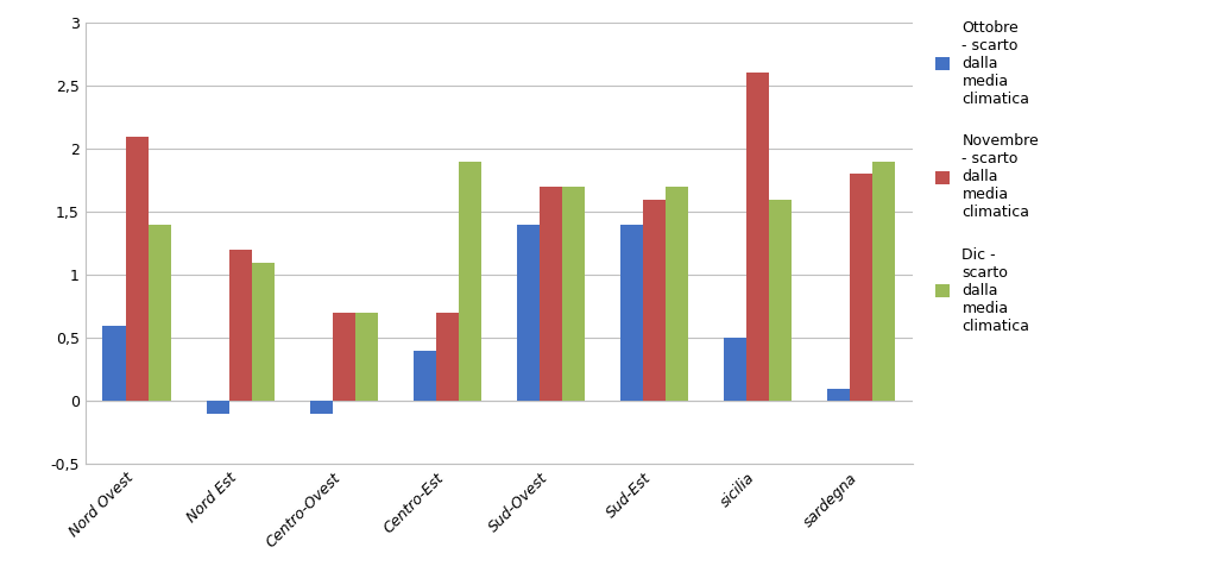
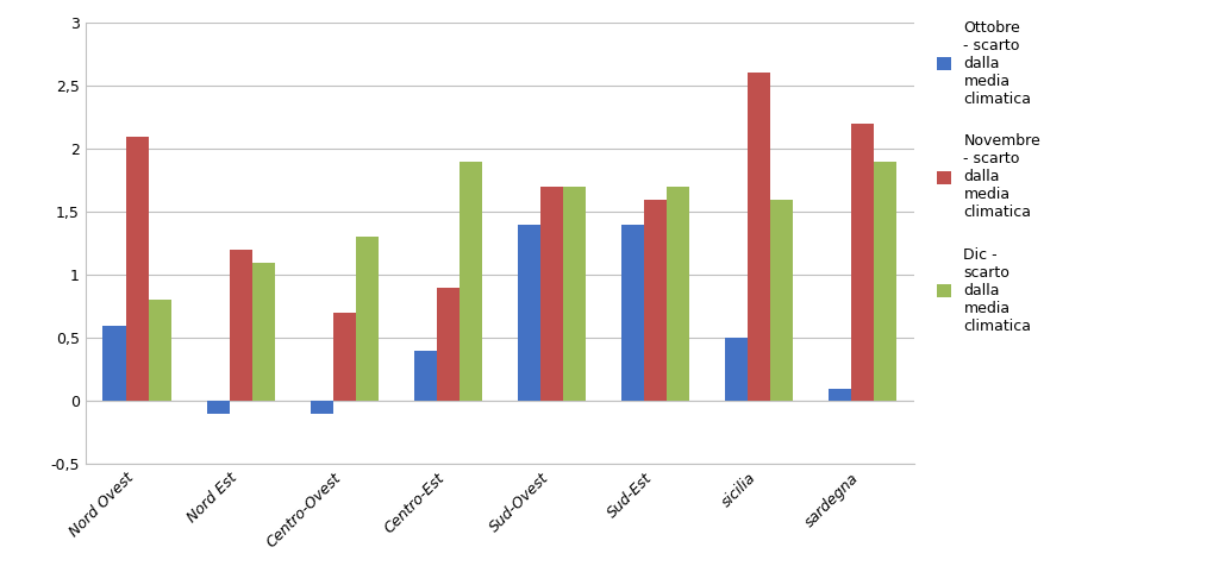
Dic - scarto dalla media climatica/Nord Ovest: 1,4 -> 0,8
Dic - scarto dalla media climatica/Centro-Ovest: 0,7 -> 1,3
Novembre - scarto dalla media climatica/Centro-Est: 0,7 -> 0,9
Novembre - scarto dalla media climatica/sardegna: 1,8 -> 2,2
